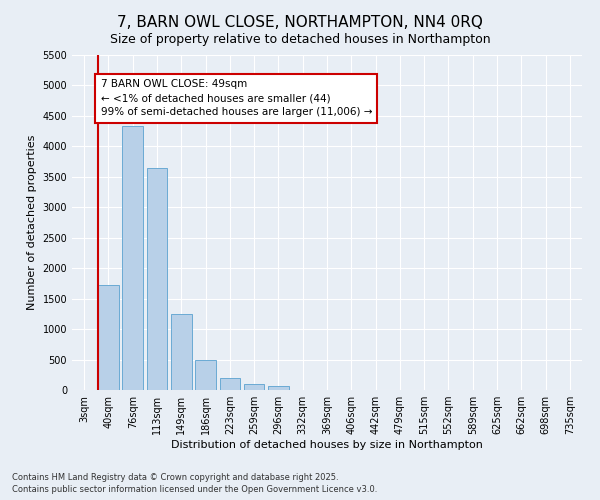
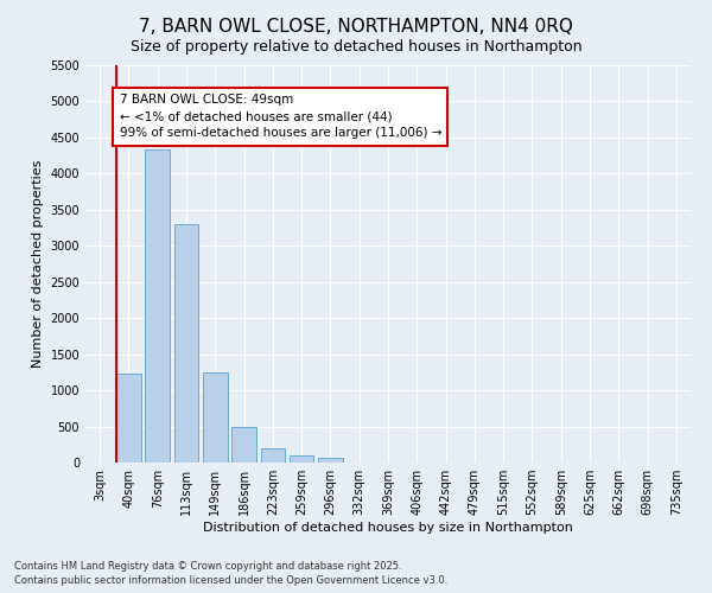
40sqm: 1720 -> 1230
113sqm: 3640 -> 3300
